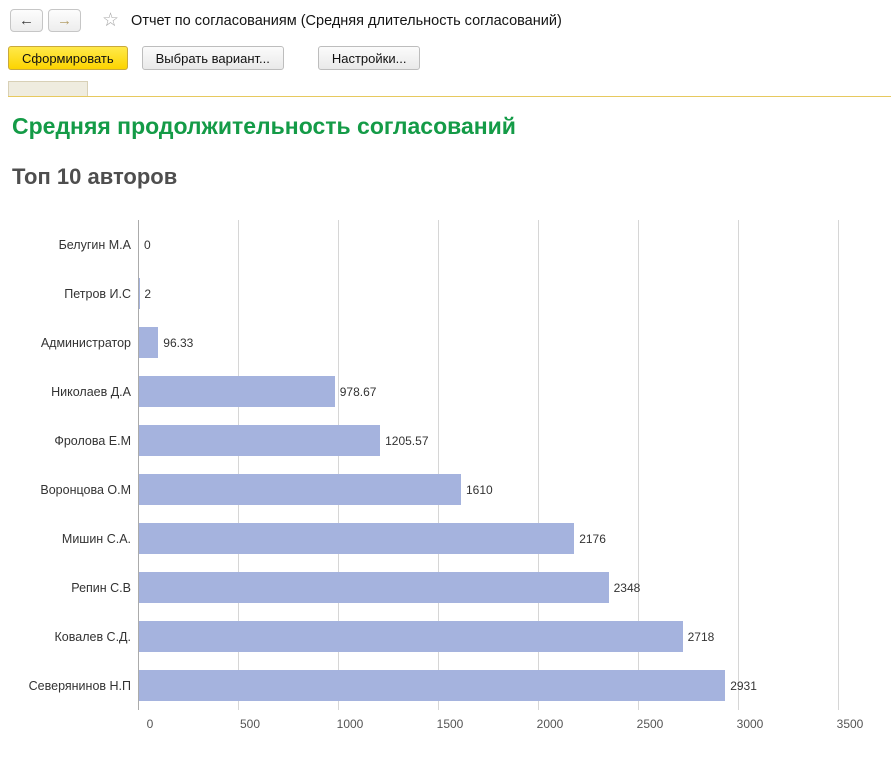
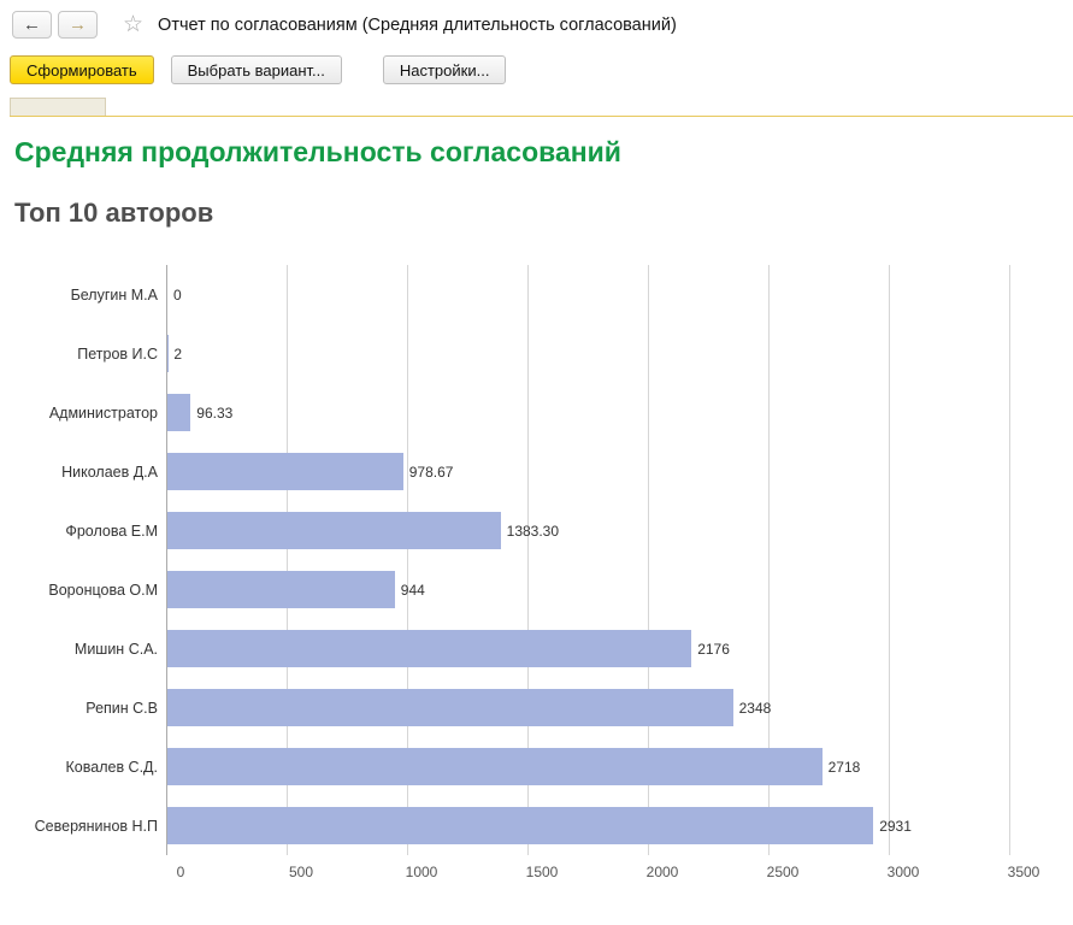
Фролова Е.М: 1205.57 -> 1383.30
Воронцова О.М: 1610 -> 944
